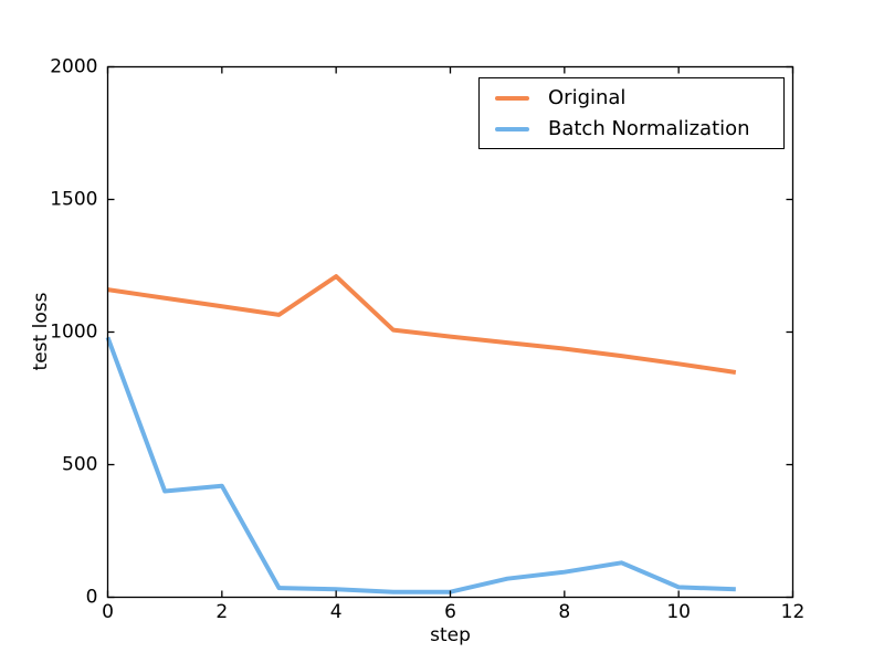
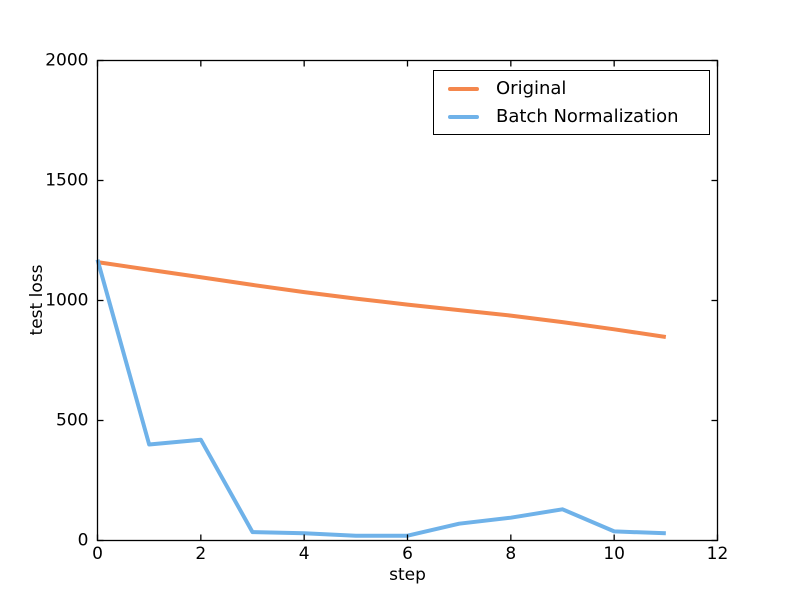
Batch Normalization/0: 980 -> 1170
Original/4: 1210 -> 1040
